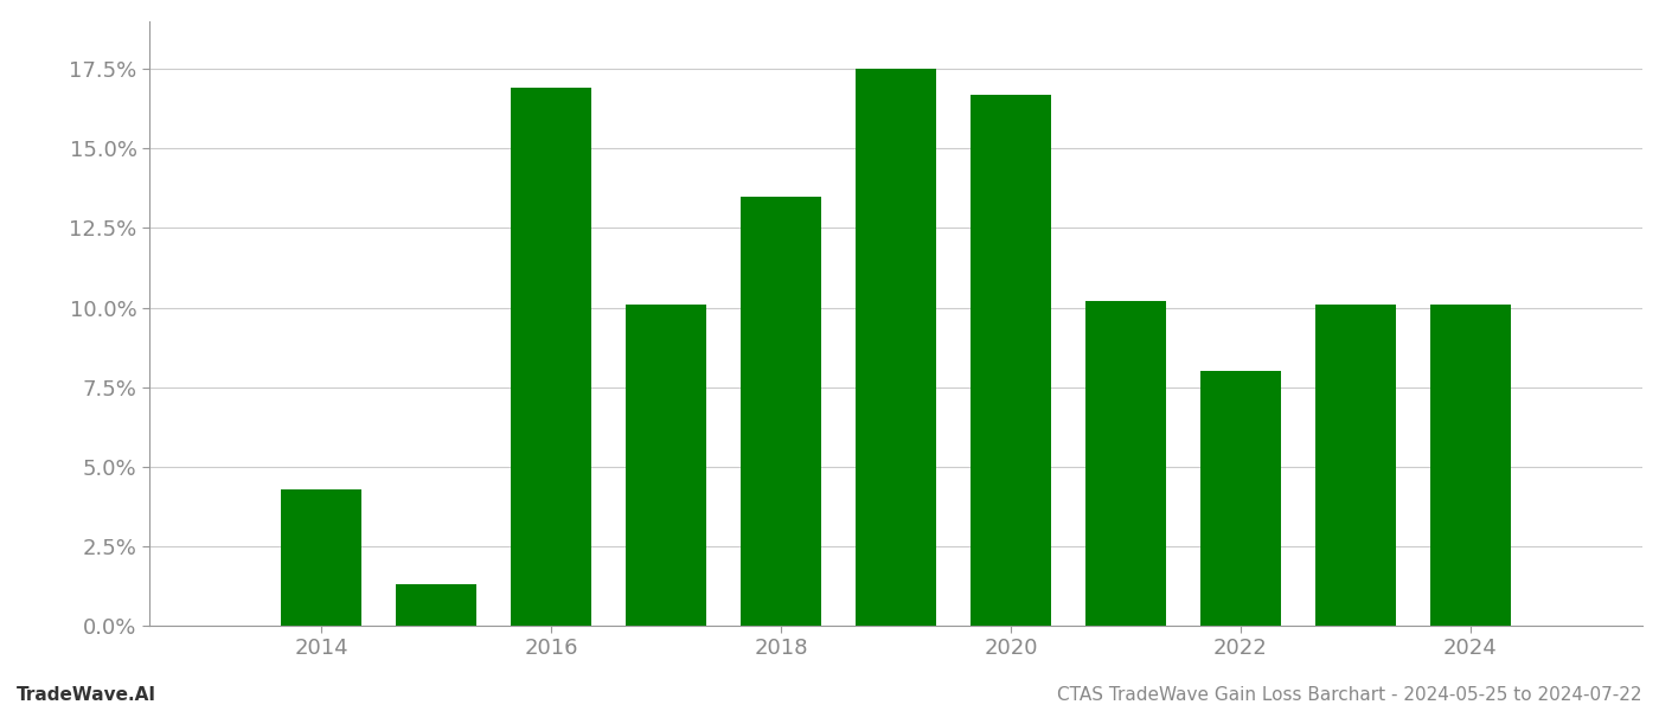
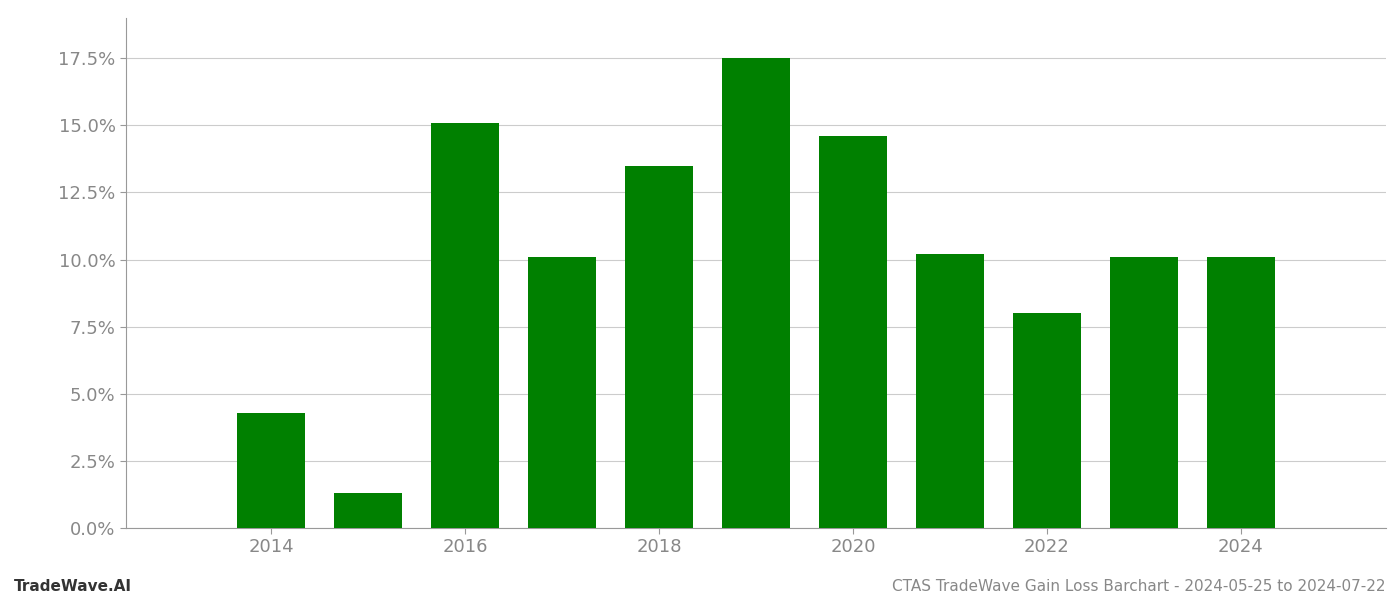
2016: 16.9% -> 15.1%
2020: 16.7% -> 14.6%
